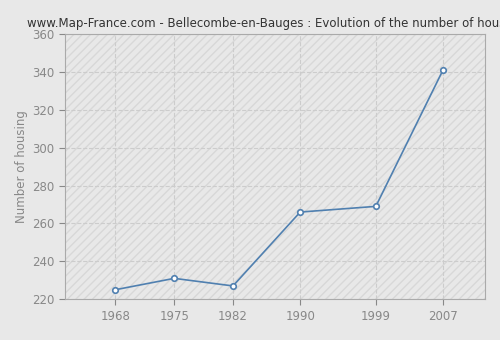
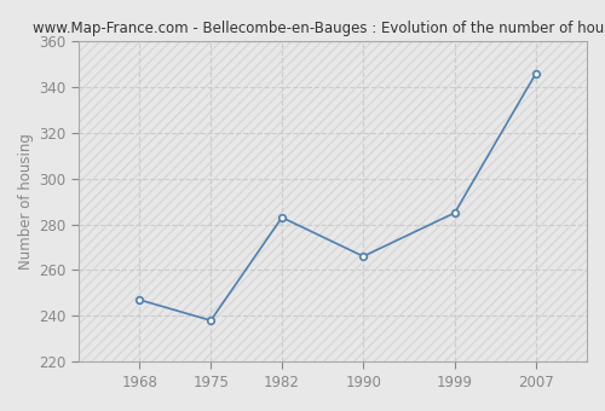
1968: 225 -> 247
1975: 231 -> 238
1982: 227 -> 283
1999: 269 -> 285
2007: 341 -> 346
